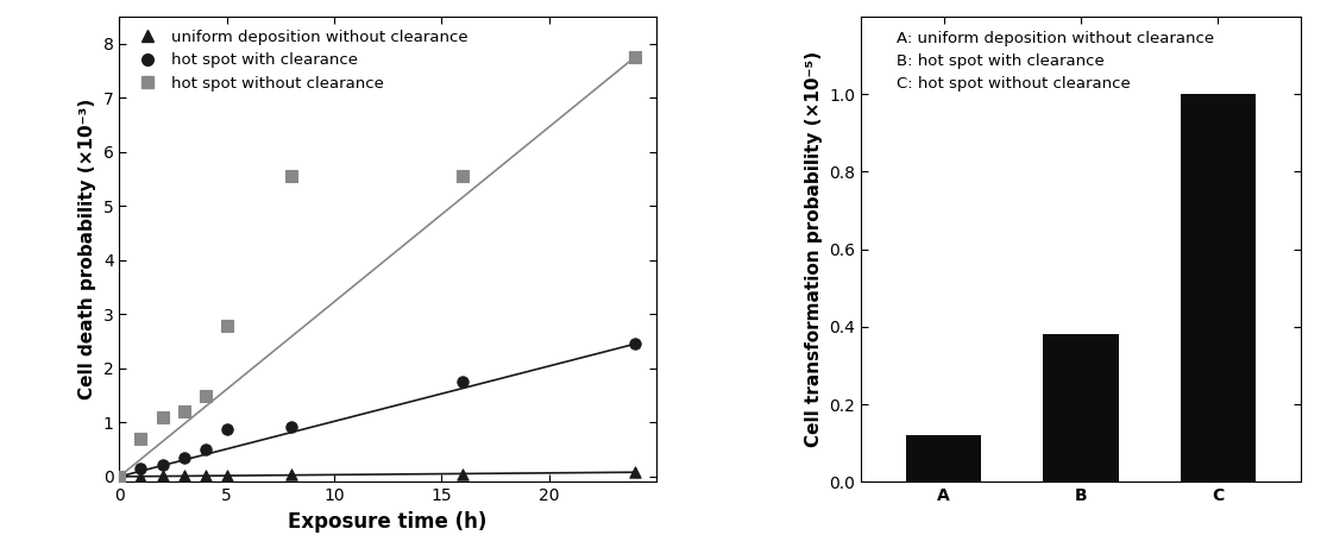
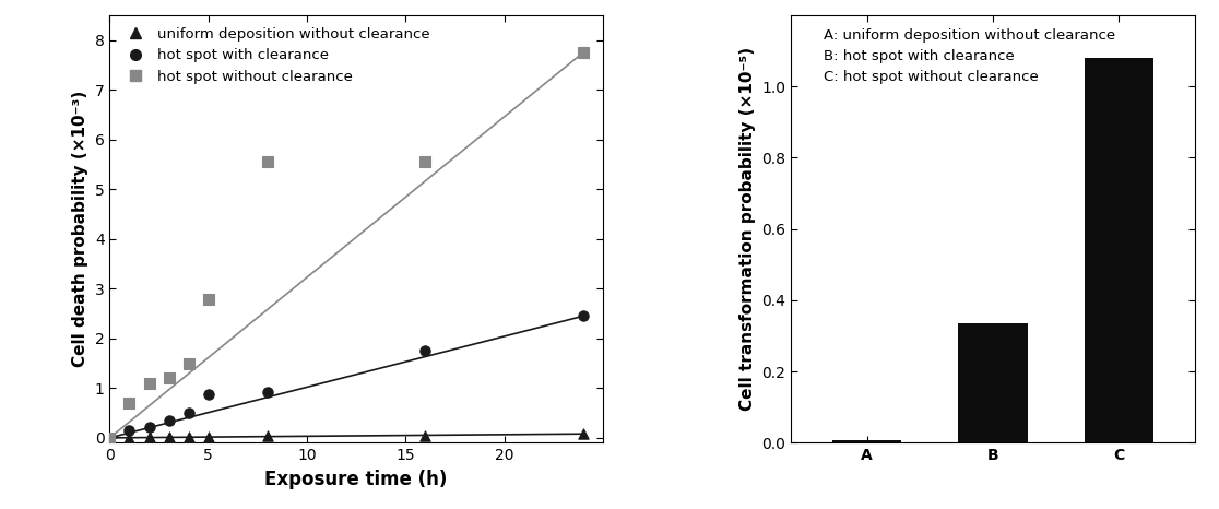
A: 0.120 -> 0.008
B: 0.380 -> 0.335
C: 1.000 -> 1.080
